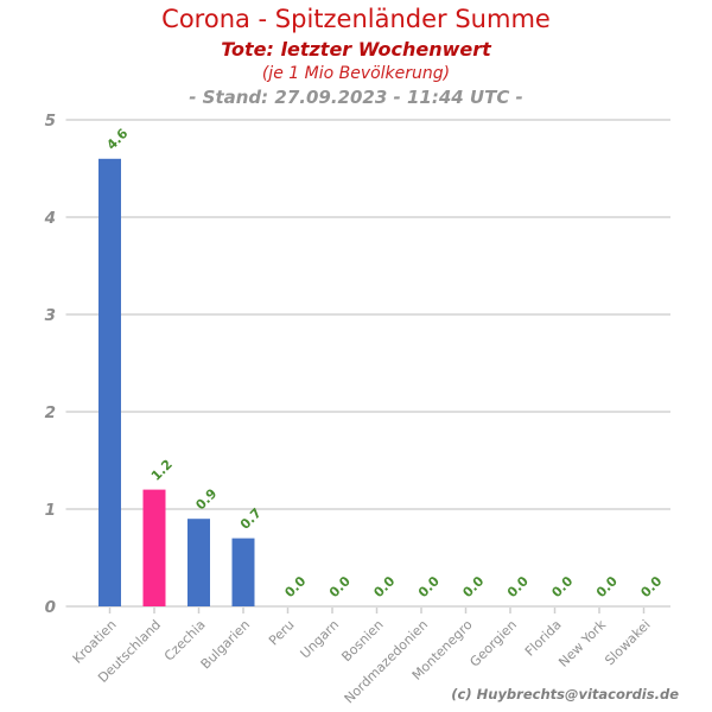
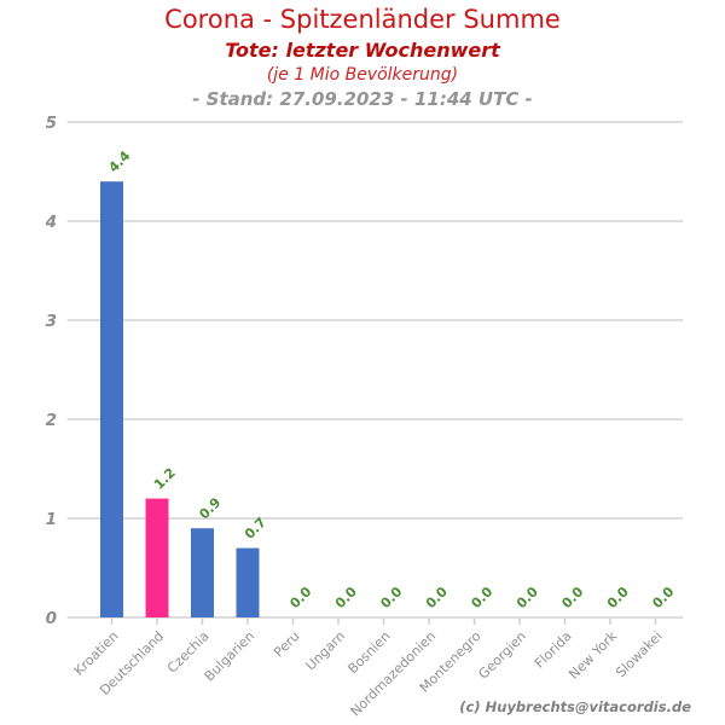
Kroatien: 4.6 -> 4.4
